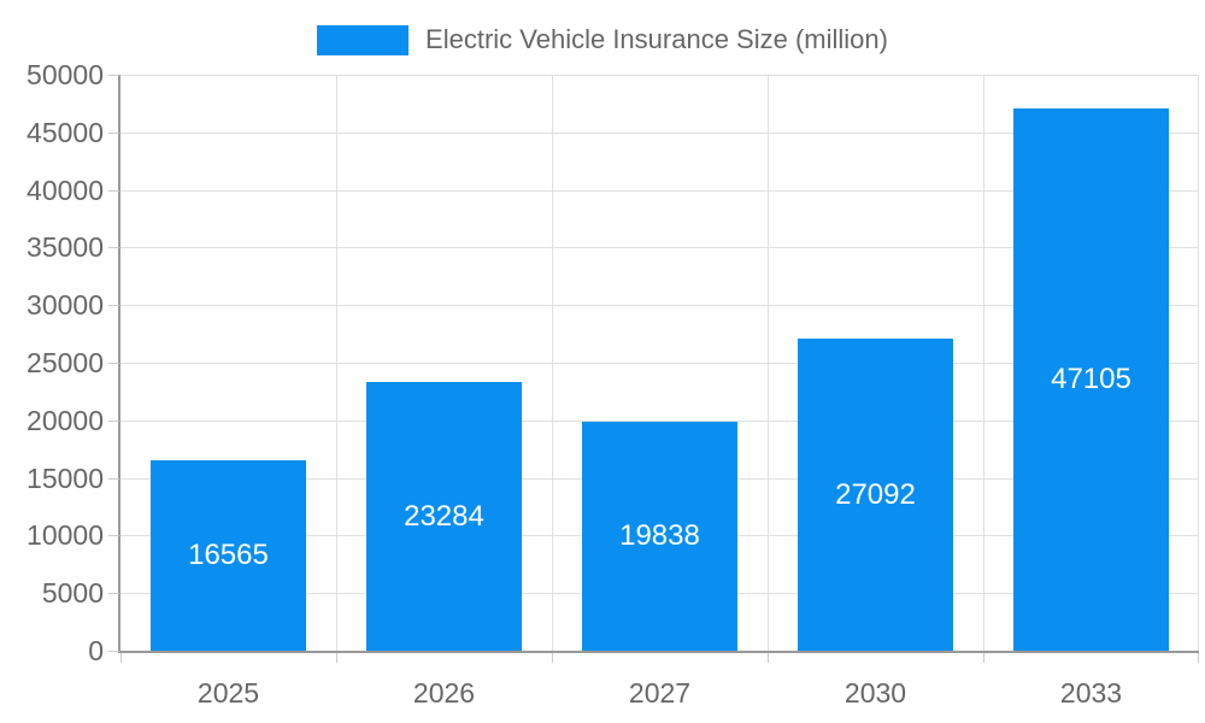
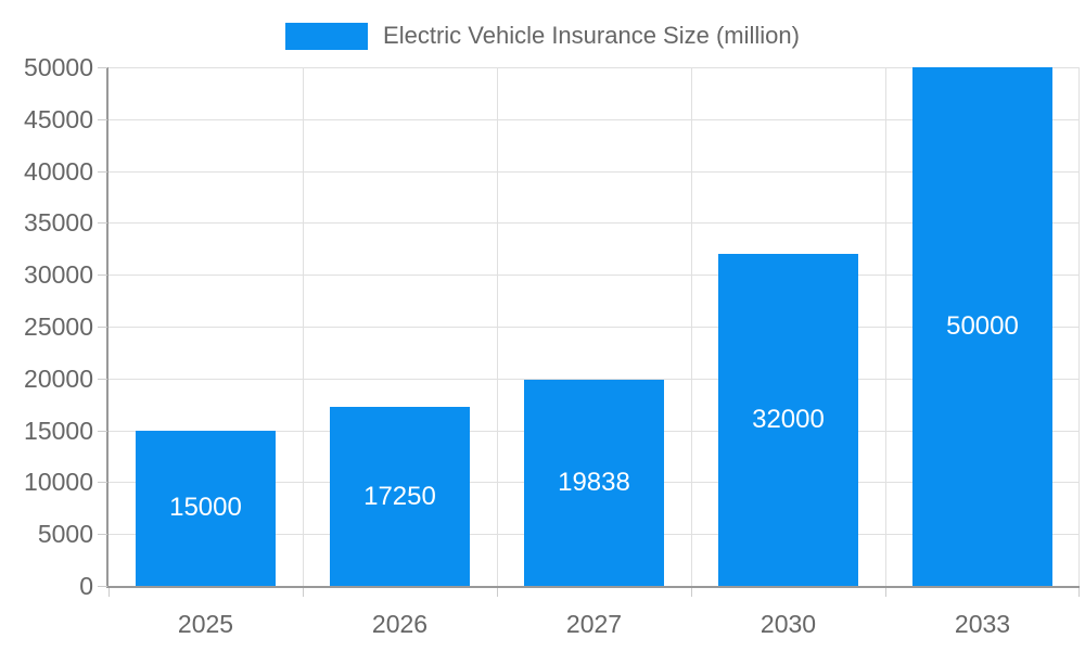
2025: 16565 -> 15000
2026: 23284 -> 17250
2030: 27092 -> 32000
2033: 47105 -> 50000
